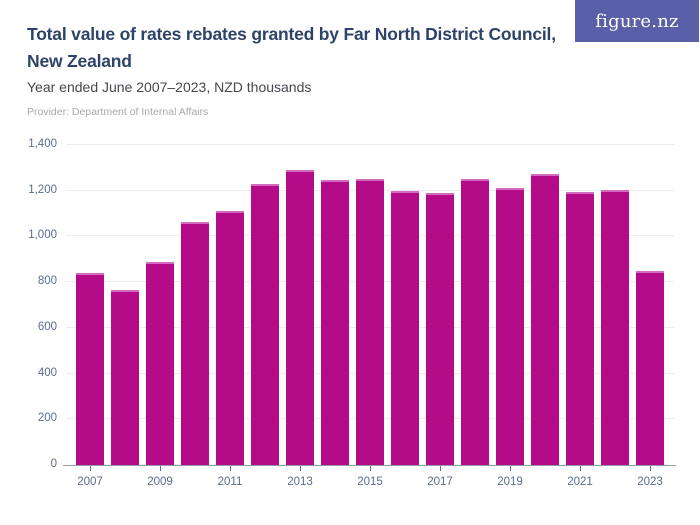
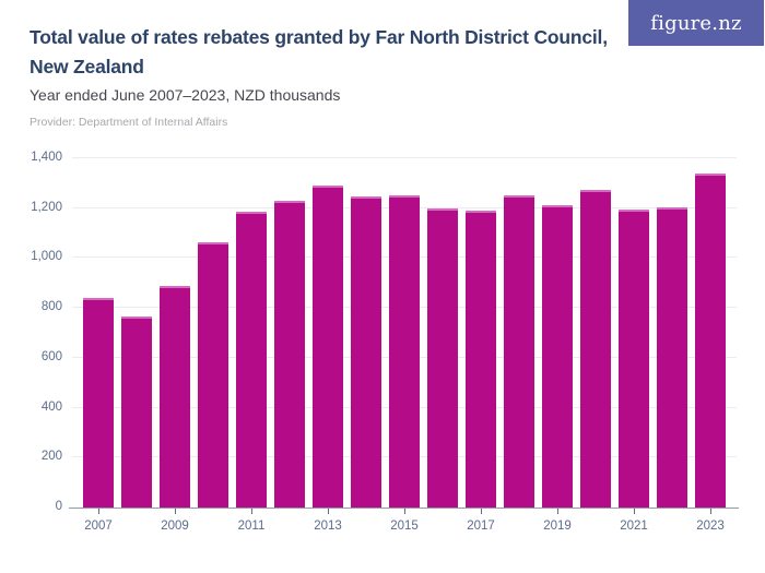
2011: 1110 -> 1180
2023: 850 -> 1340
